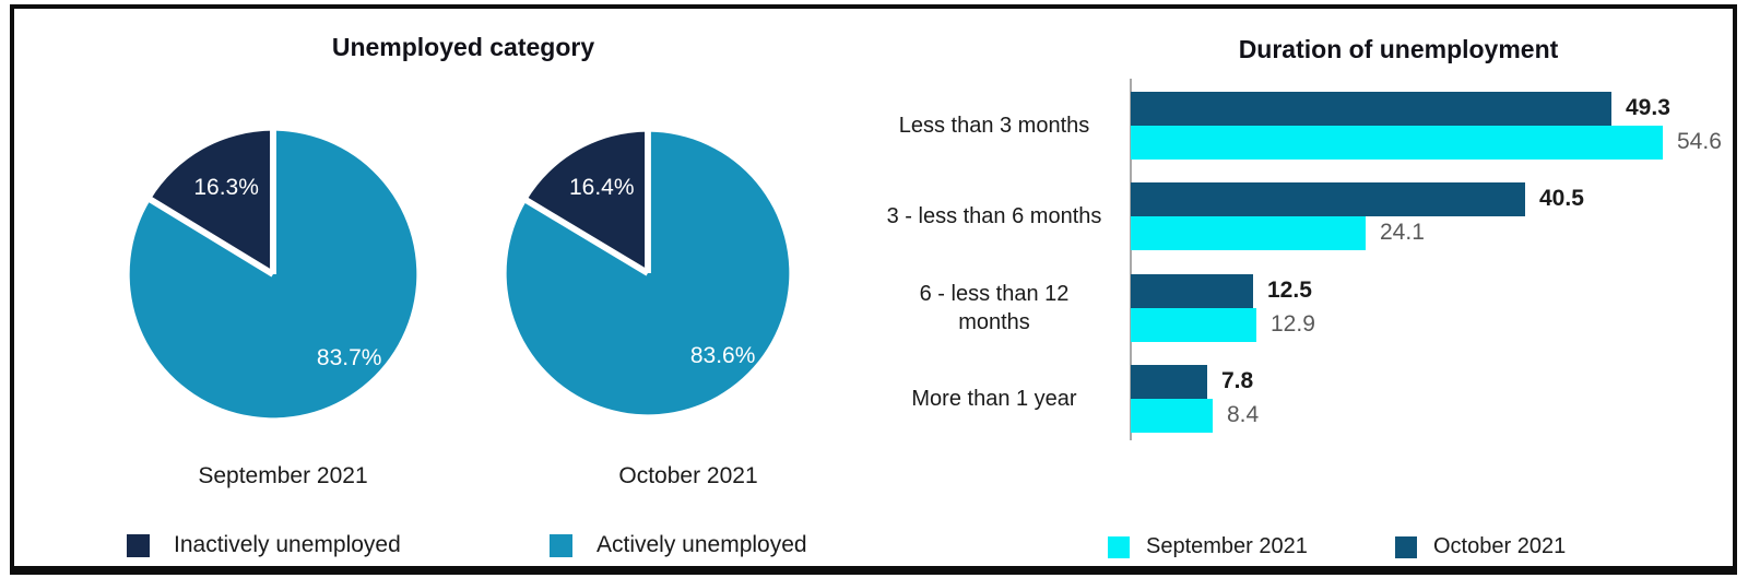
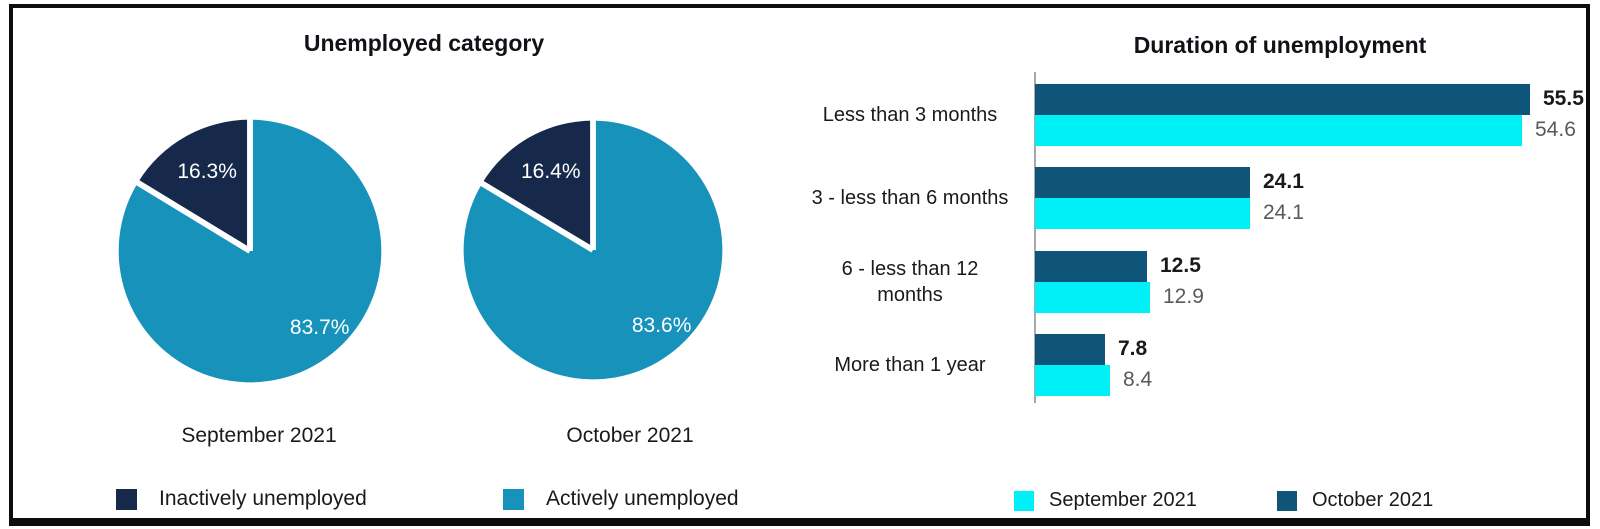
Duration of unemployment/October 2021/Less than 3 months: 49.3 -> 55.5
Duration of unemployment/October 2021/3 - less than 6 months: 40.5 -> 24.1
